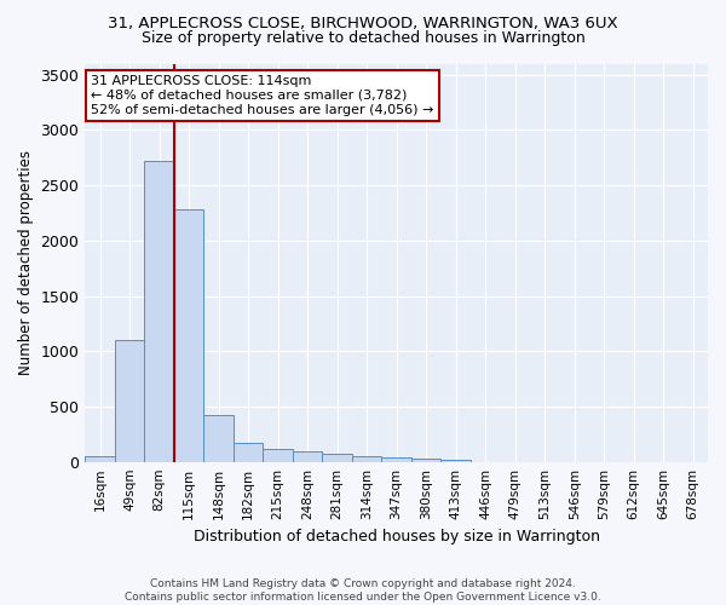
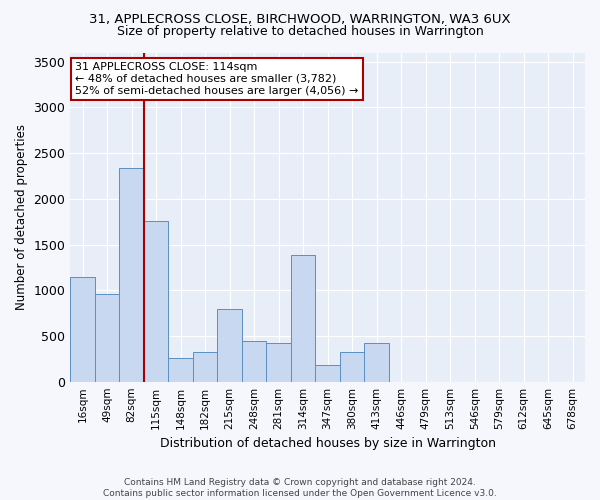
16sqm: 50 -> 1140
49sqm: 1100 -> 960
82sqm: 2720 -> 2340
115sqm: 2280 -> 1760
148sqm: 420 -> 260
182sqm: 180 -> 320
215sqm: 120 -> 800
248sqm: 90 -> 440
281sqm: 70 -> 420
314sqm: 60 -> 1380
347sqm: 40 -> 180
380sqm: 30 -> 320
413sqm: 20 -> 420
